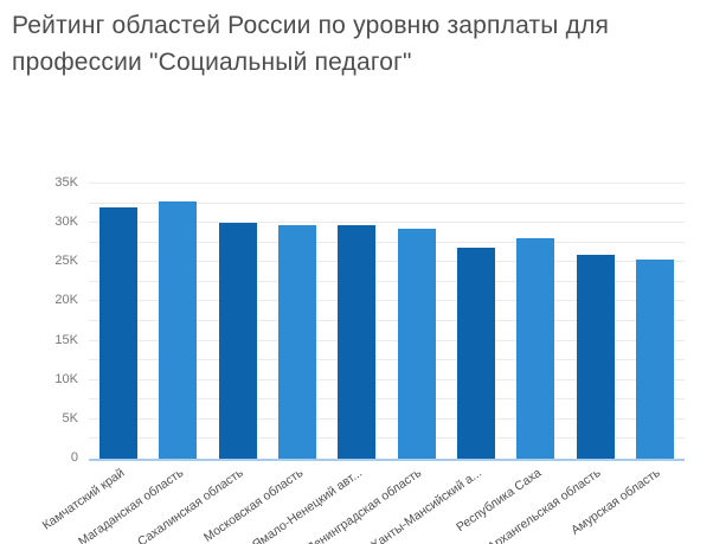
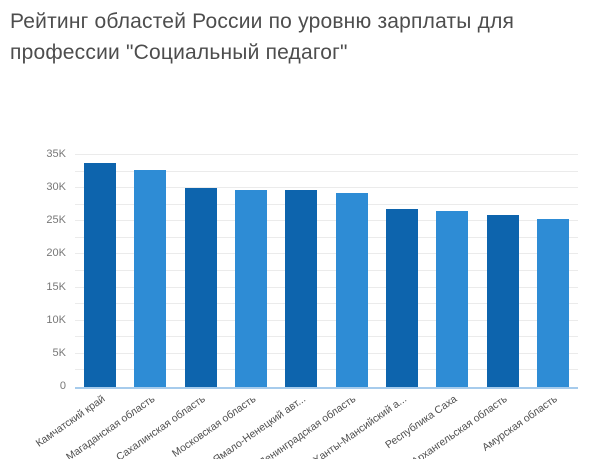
Камчатский край: 32K -> 34K
Республика Саха: 28K -> 27K
